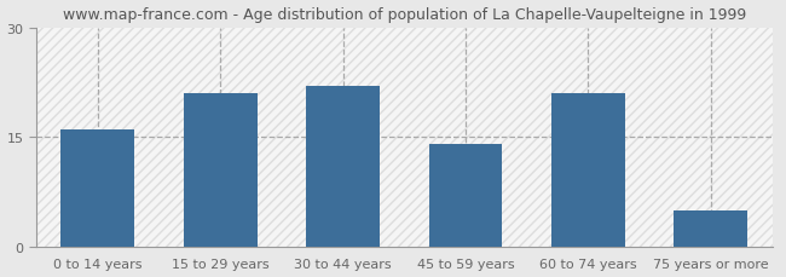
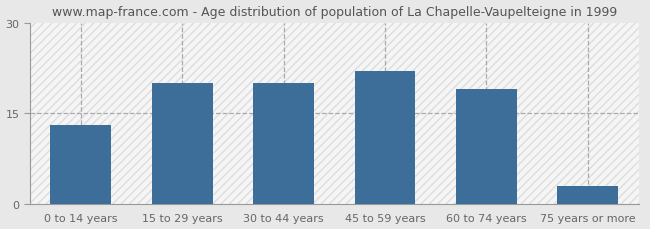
0 to 14 years: 16 -> 13
15 to 29 years: 21 -> 20
30 to 44 years: 22 -> 20
45 to 59 years: 14 -> 22
60 to 74 years: 21 -> 19
75 years or more: 5 -> 3
